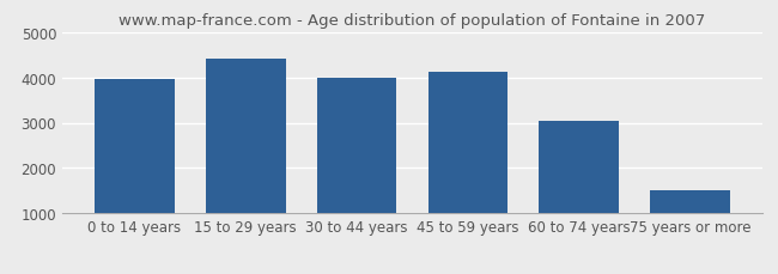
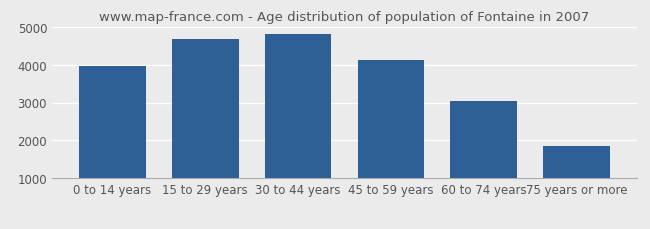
15 to 29 years: 4400 -> 4680
30 to 44 years: 4000 -> 4800
75 years or more: 1500 -> 1850
